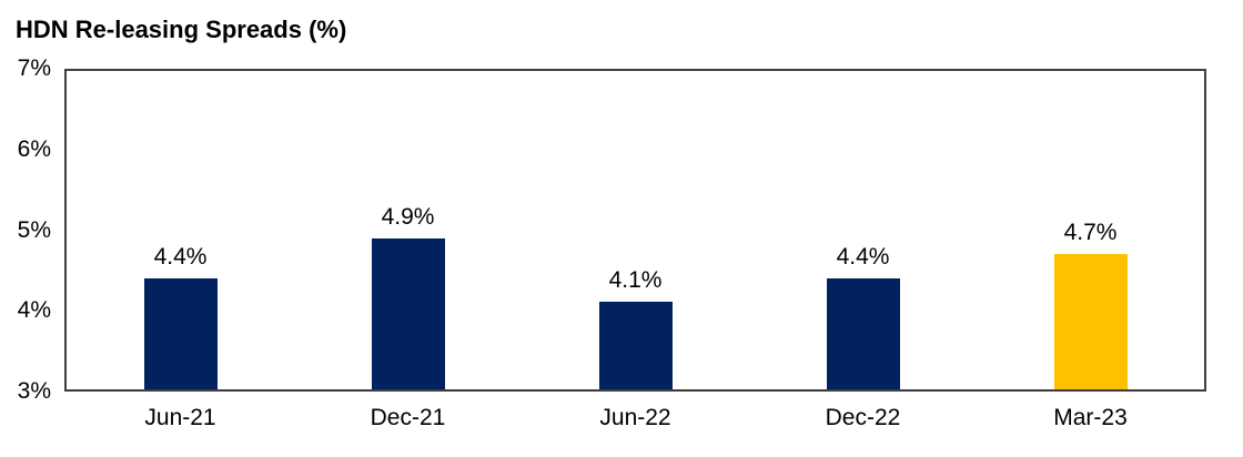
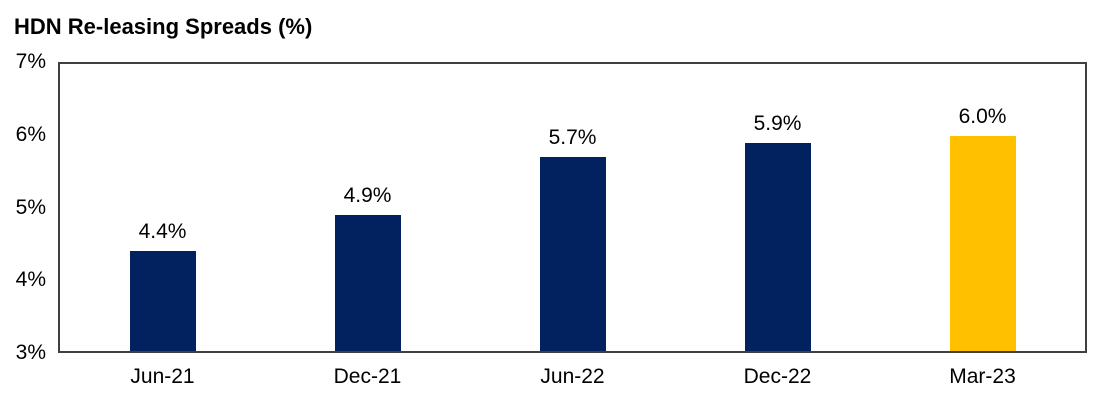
Jun-22: 4.1% -> 5.7%
Dec-22: 4.4% -> 5.9%
Mar-23: 4.7% -> 6.0%
